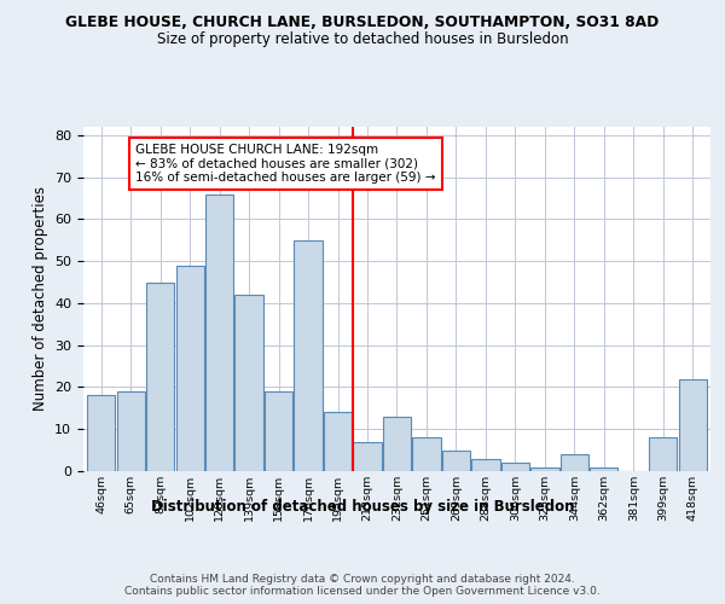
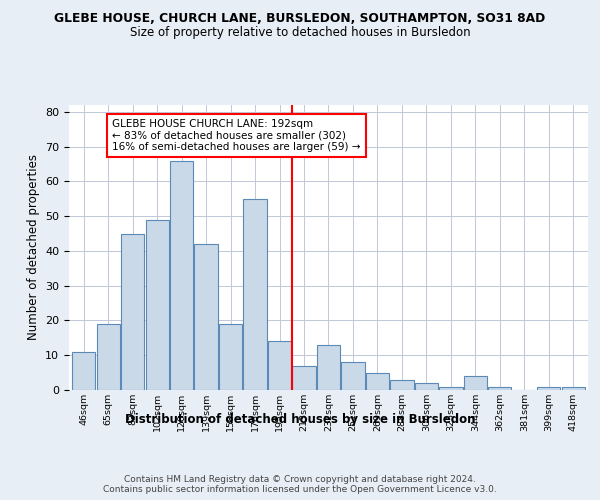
46sqm: 18 -> 11
399sqm: 8 -> 1
418sqm: 22 -> 1
